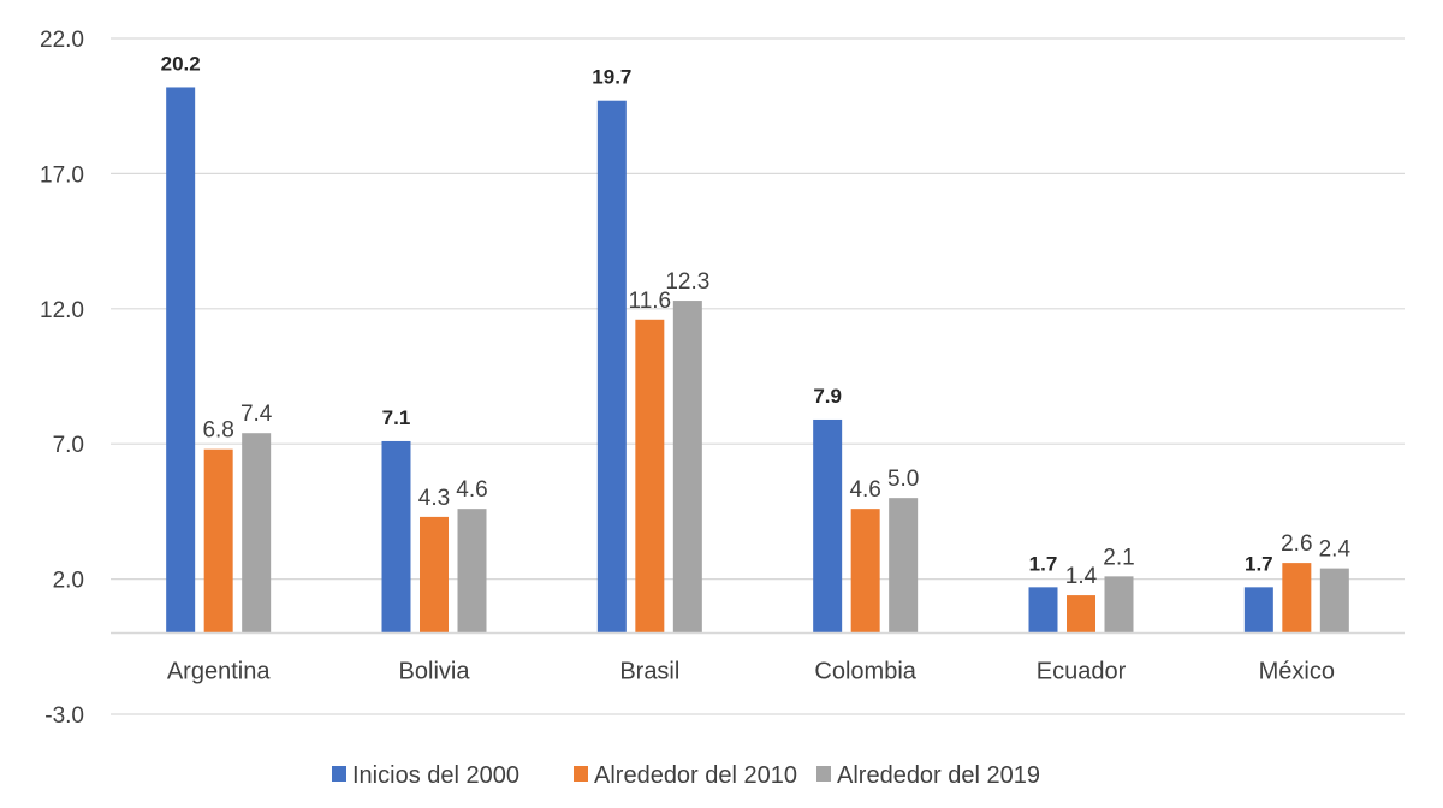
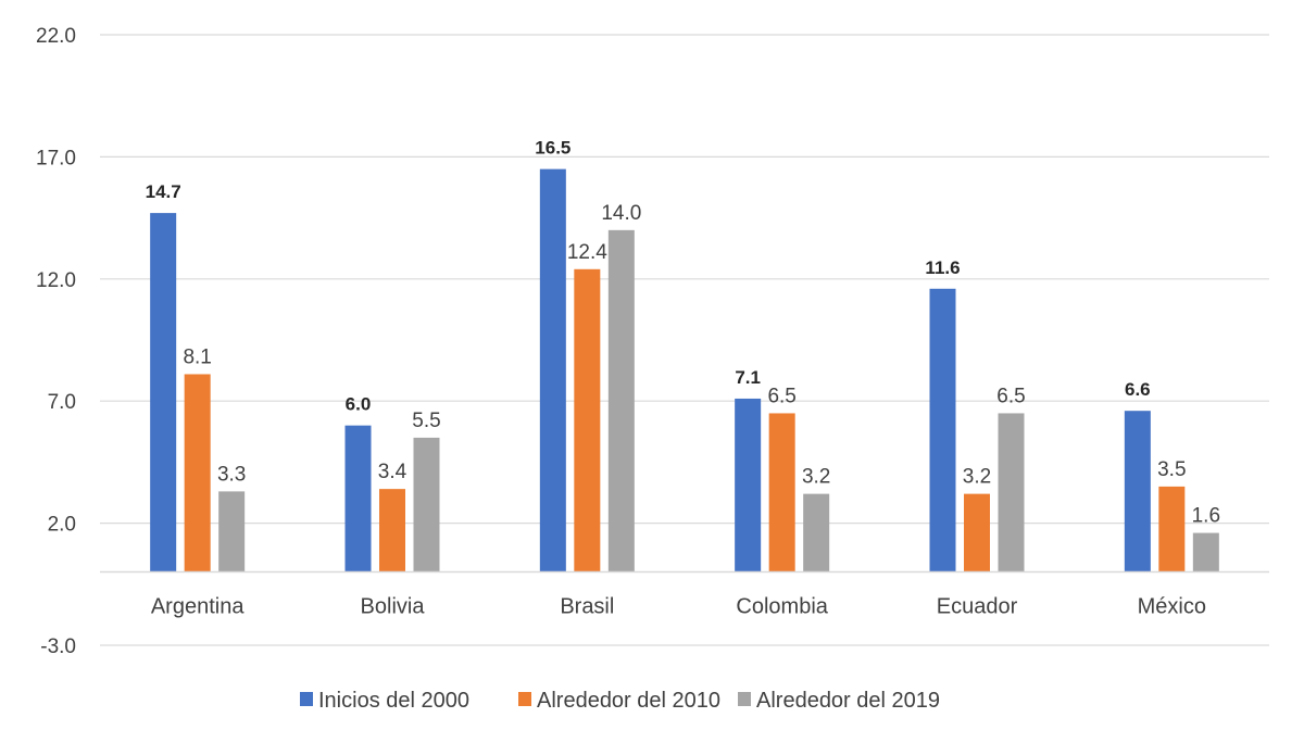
Inicios del 2000/Argentina: 20.2 -> 14.7
Alrededor del 2010/Argentina: 6.8 -> 8.1
Alrededor del 2019/Argentina: 7.4 -> 3.3
Inicios del 2000/Bolivia: 7.1 -> 6.0
Alrededor del 2010/Bolivia: 4.3 -> 3.4
Alrededor del 2019/Bolivia: 4.6 -> 5.5
Inicios del 2000/Brasil: 19.7 -> 16.5
Alrededor del 2010/Brasil: 11.6 -> 12.4
Alrededor del 2019/Brasil: 12.3 -> 14.0
Inicios del 2000/Colombia: 7.9 -> 7.1
Alrededor del 2010/Colombia: 4.6 -> 6.5
Alrededor del 2019/Colombia: 5.0 -> 3.2
Inicios del 2000/Ecuador: 1.7 -> 11.6
Alrededor del 2010/Ecuador: 1.4 -> 3.2
Alrededor del 2019/Ecuador: 2.1 -> 6.5
Inicios del 2000/México: 1.7 -> 6.6
Alrededor del 2010/México: 2.6 -> 3.5
Alrededor del 2019/México: 2.4 -> 1.6
